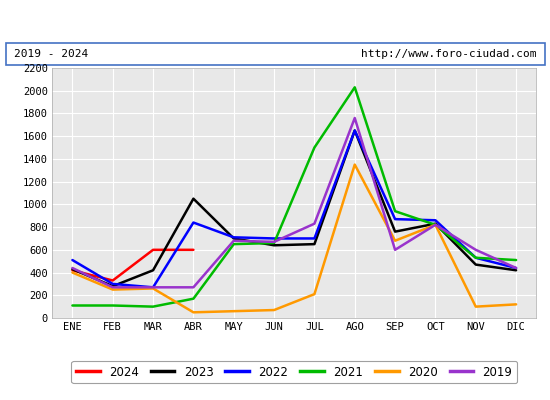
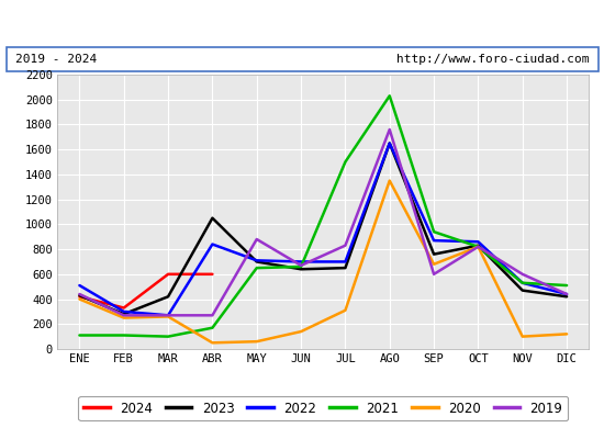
2019/MAY: 680 -> 880
2020/JUN: 70 -> 140
2020/JUL: 210 -> 310
